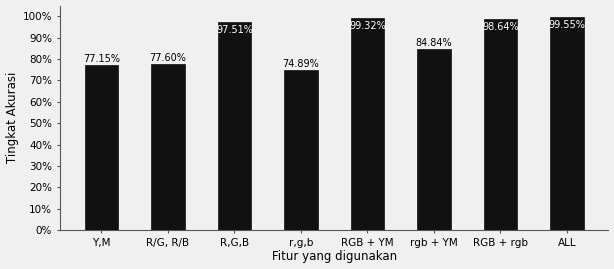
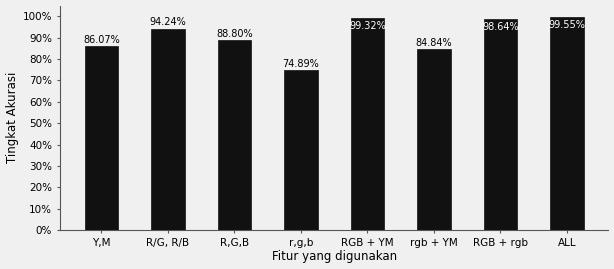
Y,M: 77.15% -> 86.07%
R/G, R/B: 77.60% -> 94.24%
R,G,B: 97.51% -> 88.80%
